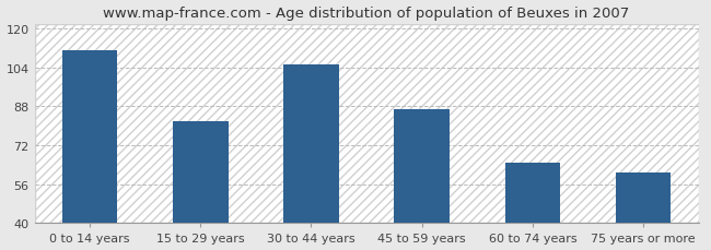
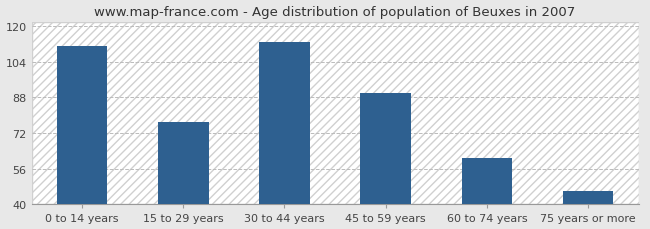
15 to 29 years: 82 -> 77
30 to 44 years: 105 -> 113
45 to 59 years: 87 -> 90
60 to 74 years: 65 -> 61
75 years or more: 61 -> 46
